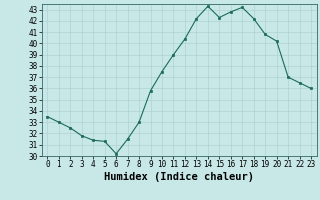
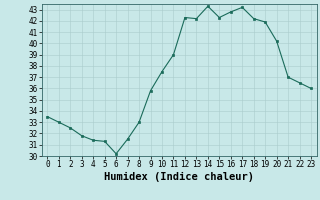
12: 40.4 -> 42.3
19: 40.8 -> 41.9
